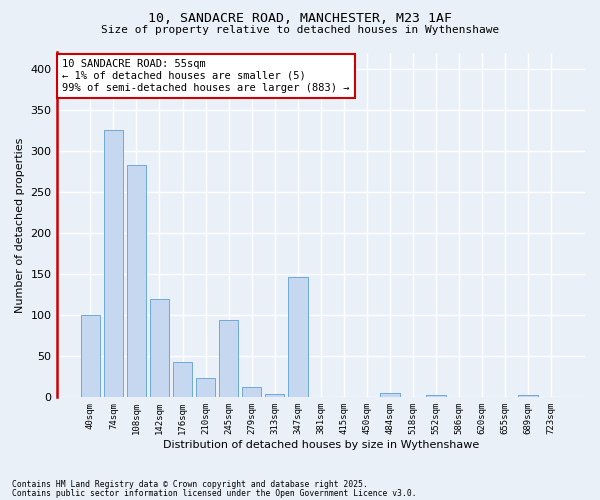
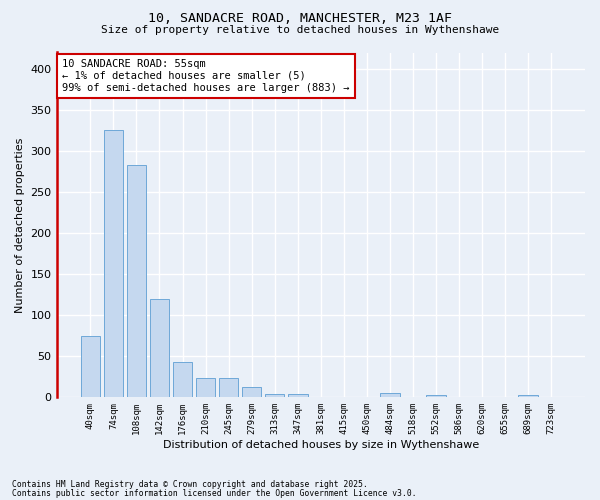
40sqm: 100 -> 75
245sqm: 94 -> 23
347sqm: 146 -> 4
